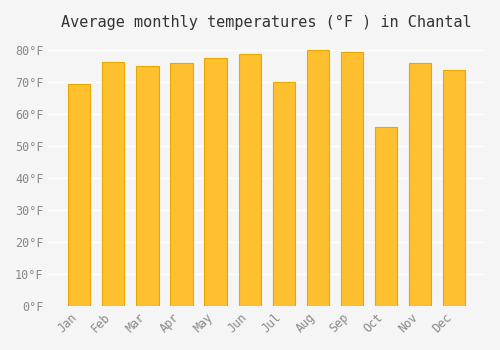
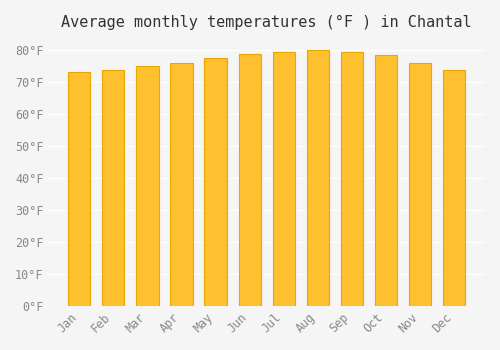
Jan: 69.5°F -> 73.2°F
Feb: 76.5°F -> 73.8°F
Jul: 70.0°F -> 79.5°F
Oct: 56.0°F -> 78.5°F
